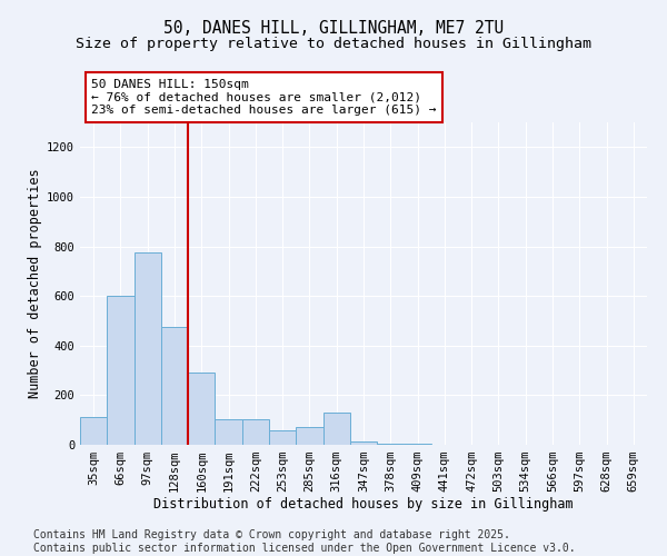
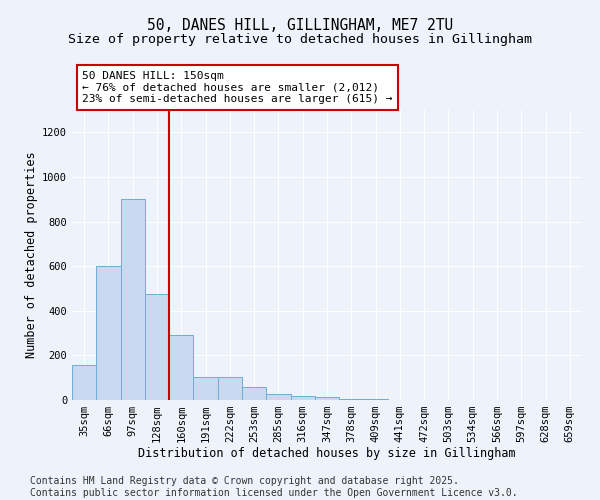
35sqm: 110 -> 155
97sqm: 775 -> 900
285sqm: 70 -> 25
316sqm: 130 -> 20
